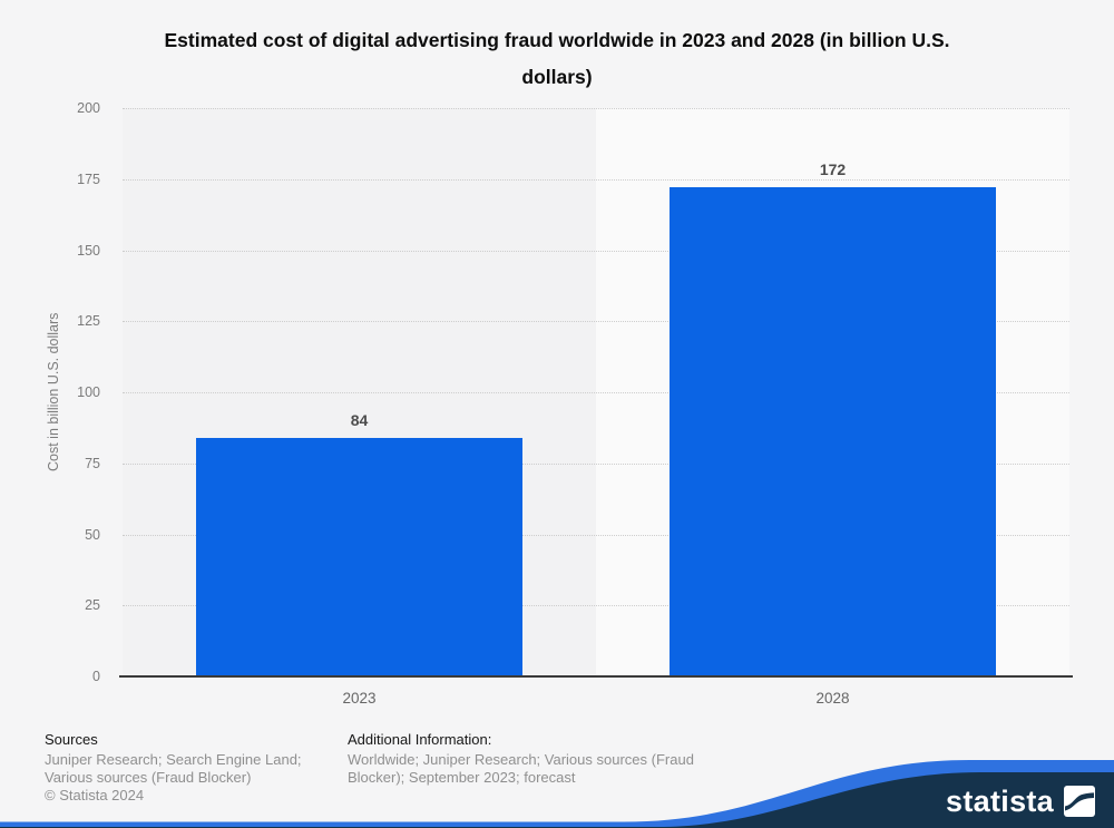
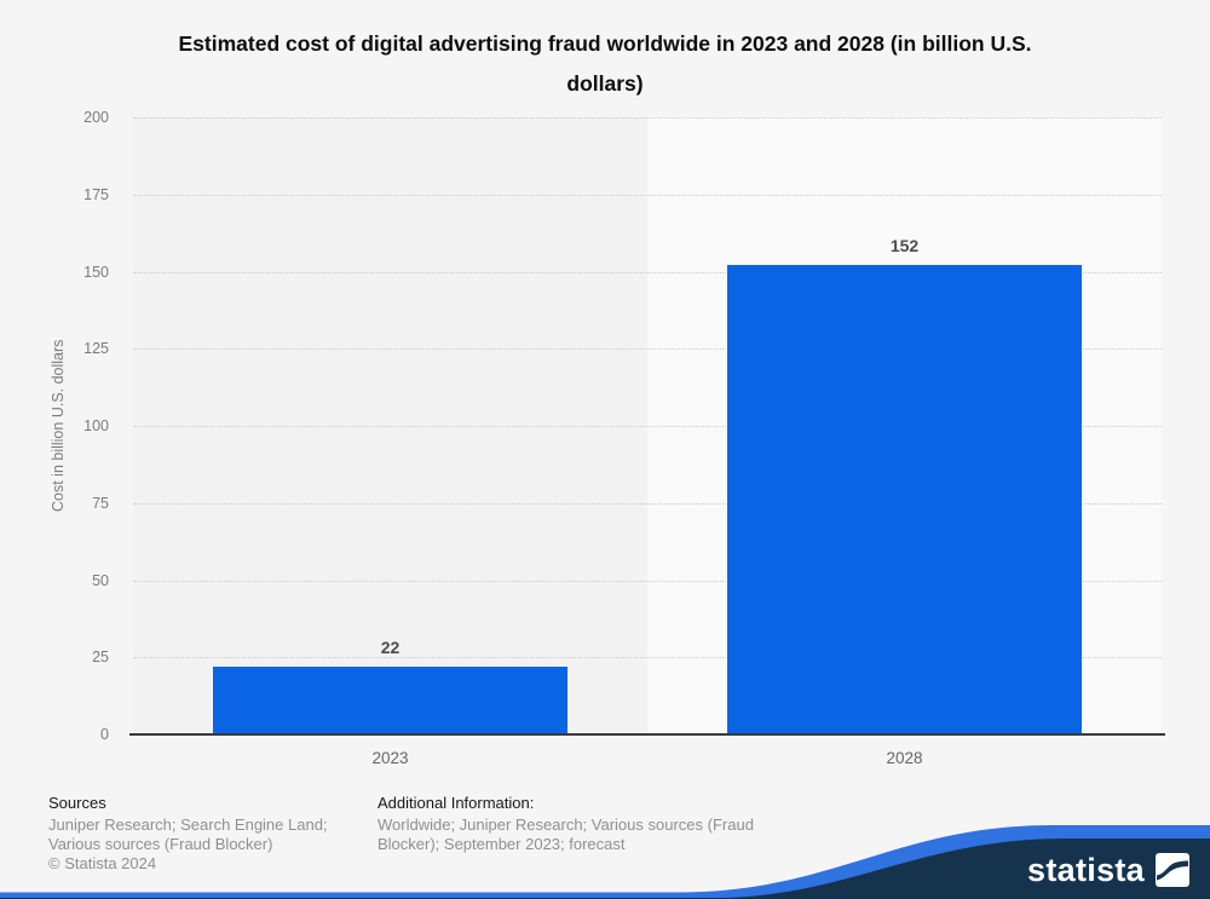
2023: 84 -> 22
2028: 172 -> 152
